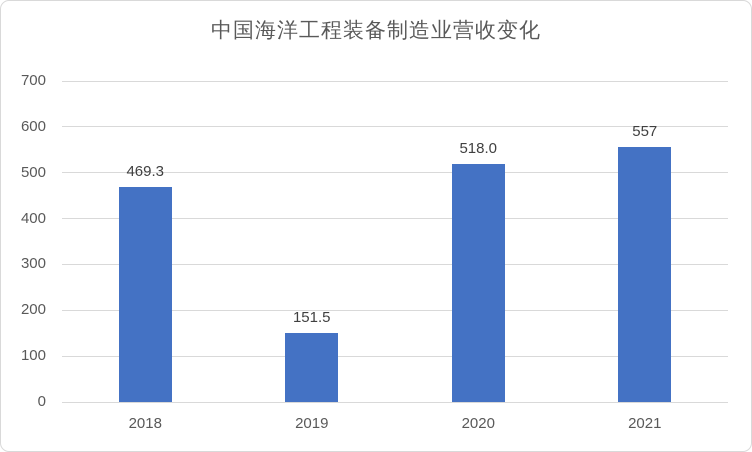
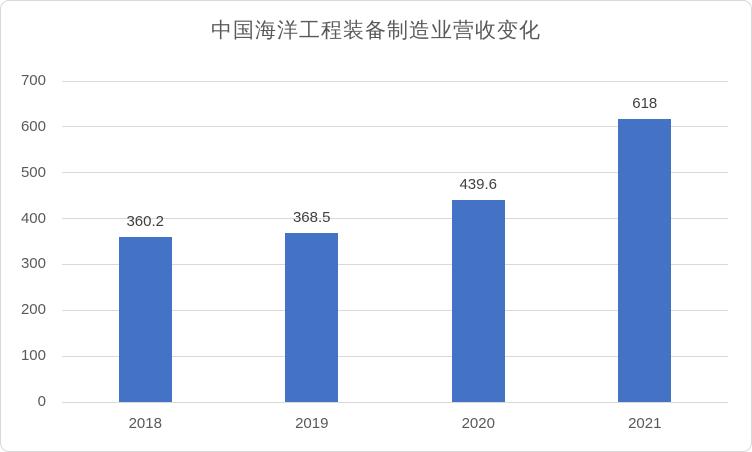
2018: 469.3 -> 360.2
2019: 151.5 -> 368.5
2020: 518.0 -> 439.6
2021: 557 -> 618
